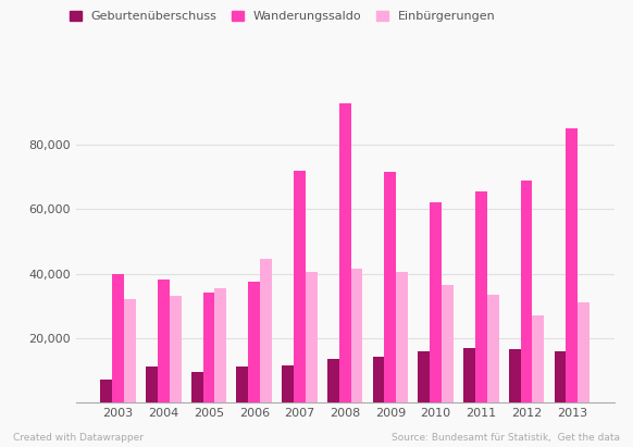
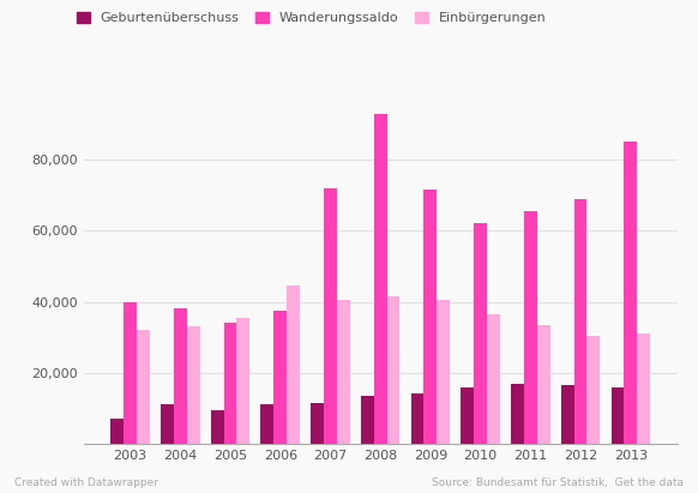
Einbürgerungen/2012: 27,000 -> 30,500
